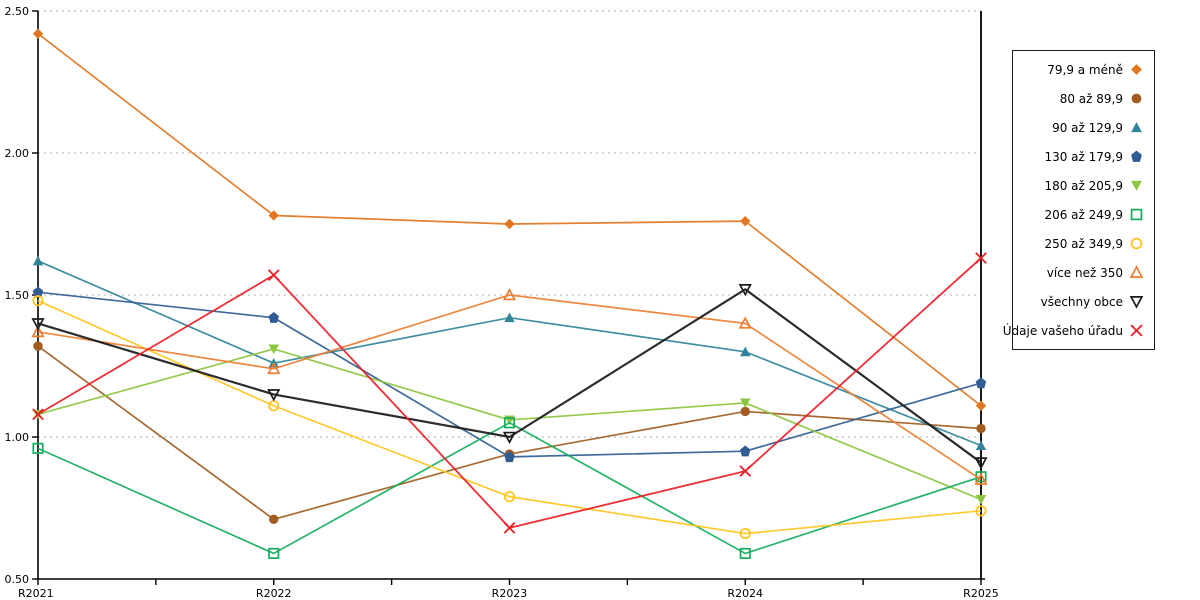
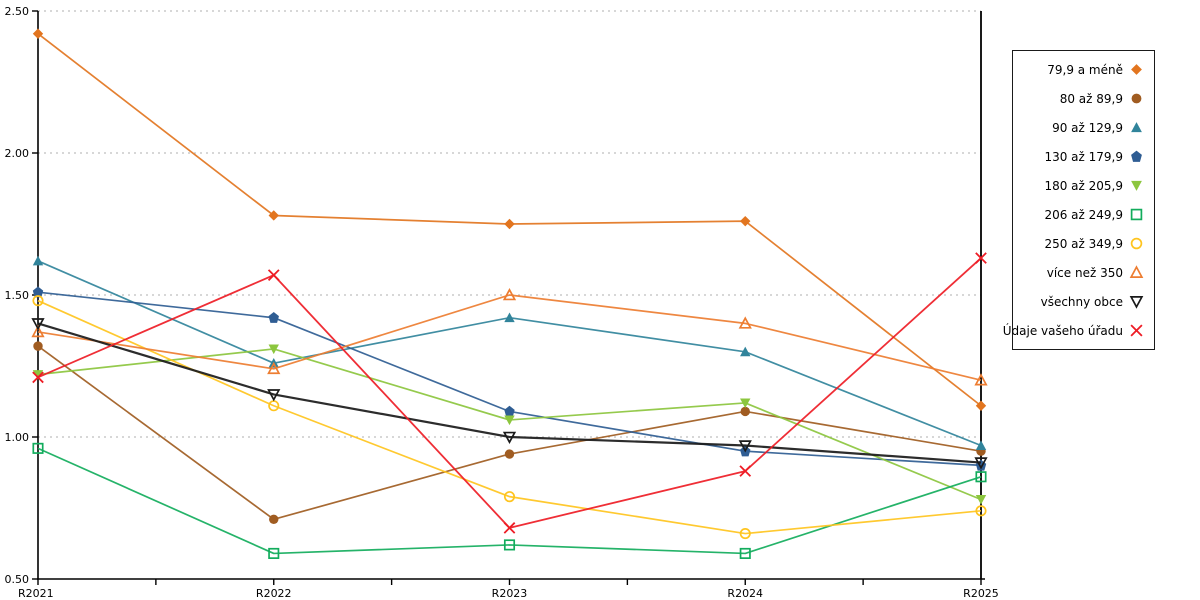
180 až 205,9/R2021: 1.08 -> 1.22
Údaje vašeho úřadu/R2021: 1.08 -> 1.21
130 až 179,9/R2023: 0.93 -> 1.09
206 až 249,9/R2023: 1.05 -> 0.62
všechny obce/R2024: 1.52 -> 0.97
80 až 89,9/R2025: 1.03 -> 0.95
130 až 179,9/R2025: 1.19 -> 0.90
více než 350/R2025: 0.85 -> 1.20
